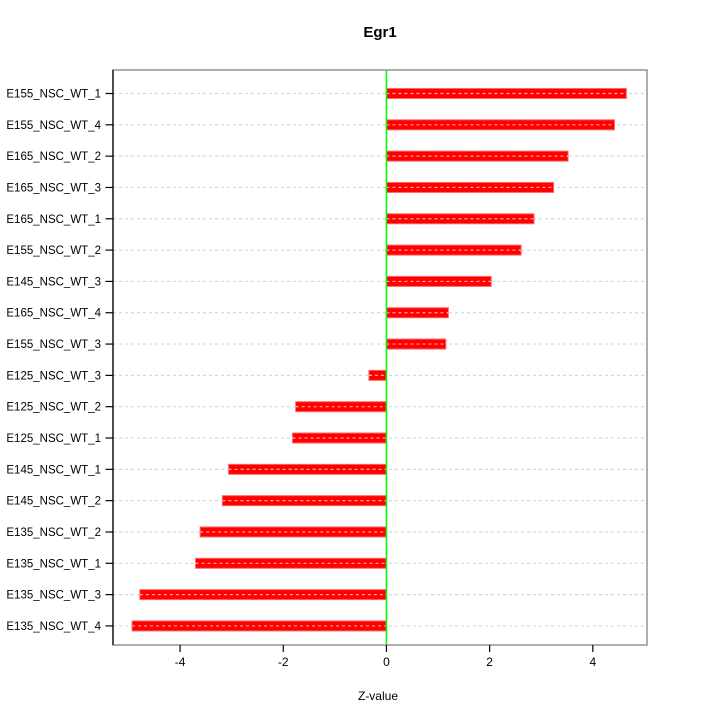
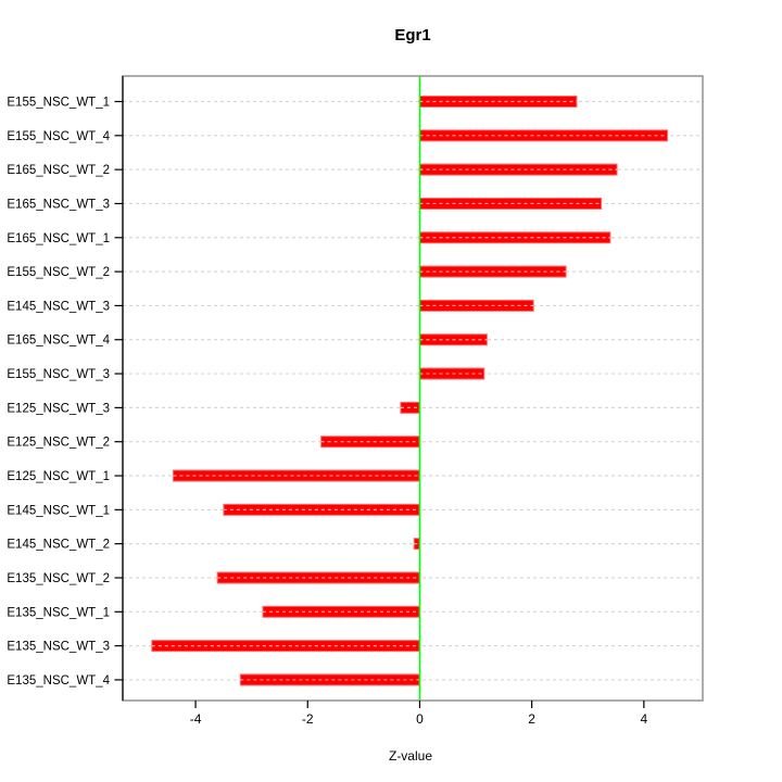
E155_NSC_WT_1: 4.7 -> 2.8
E165_NSC_WT_1: 2.9 -> 3.4
E125_NSC_WT_1: -1.8 -> -4.4
E145_NSC_WT_1: -3.1 -> -3.5
E145_NSC_WT_2: -3.2 -> -0.1
E135_NSC_WT_1: -3.7 -> -2.8
E135_NSC_WT_4: -4.9 -> -3.2
